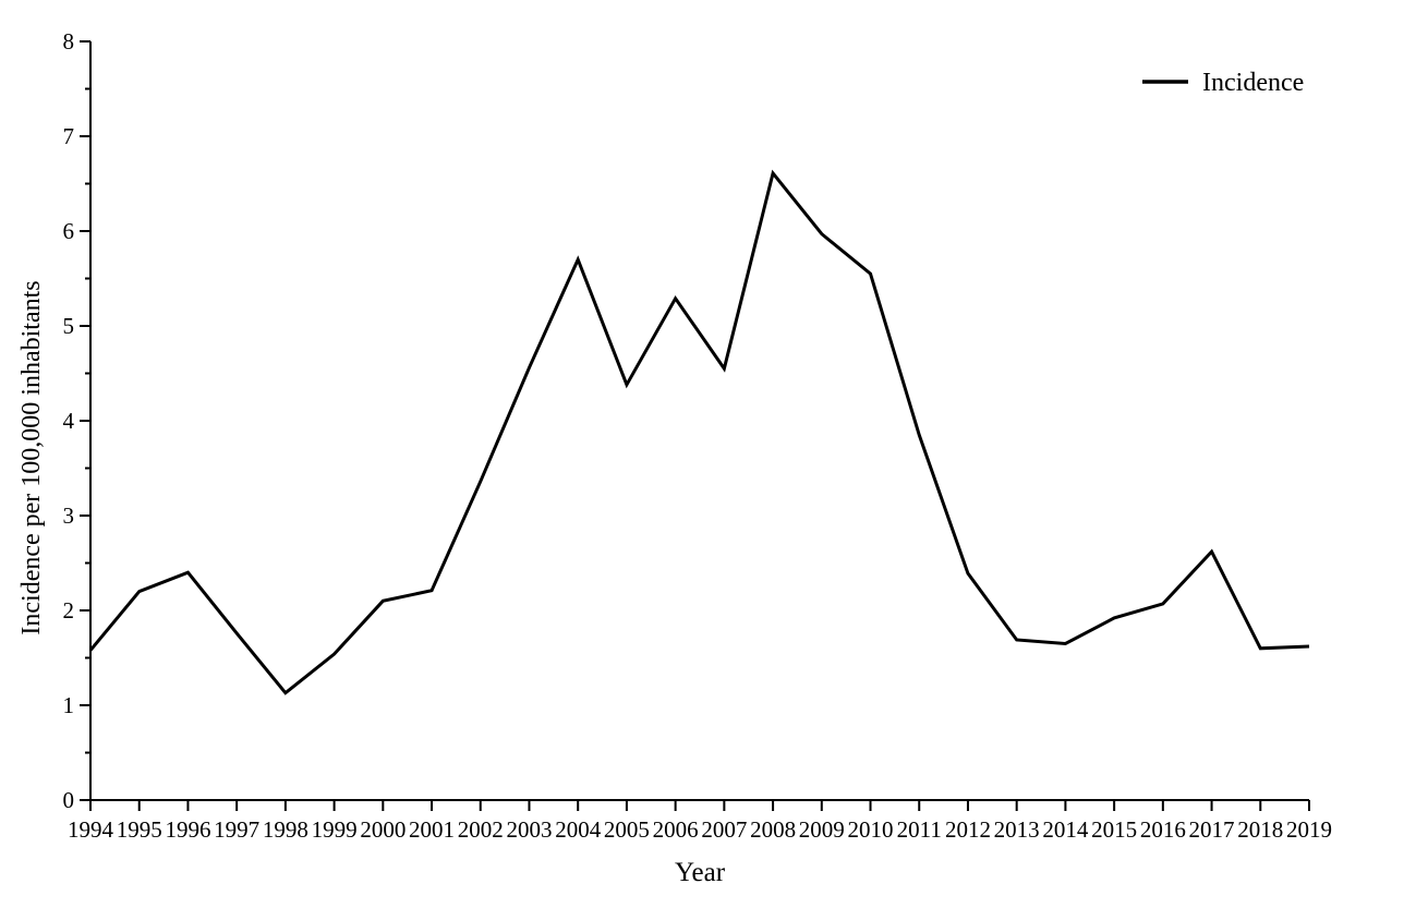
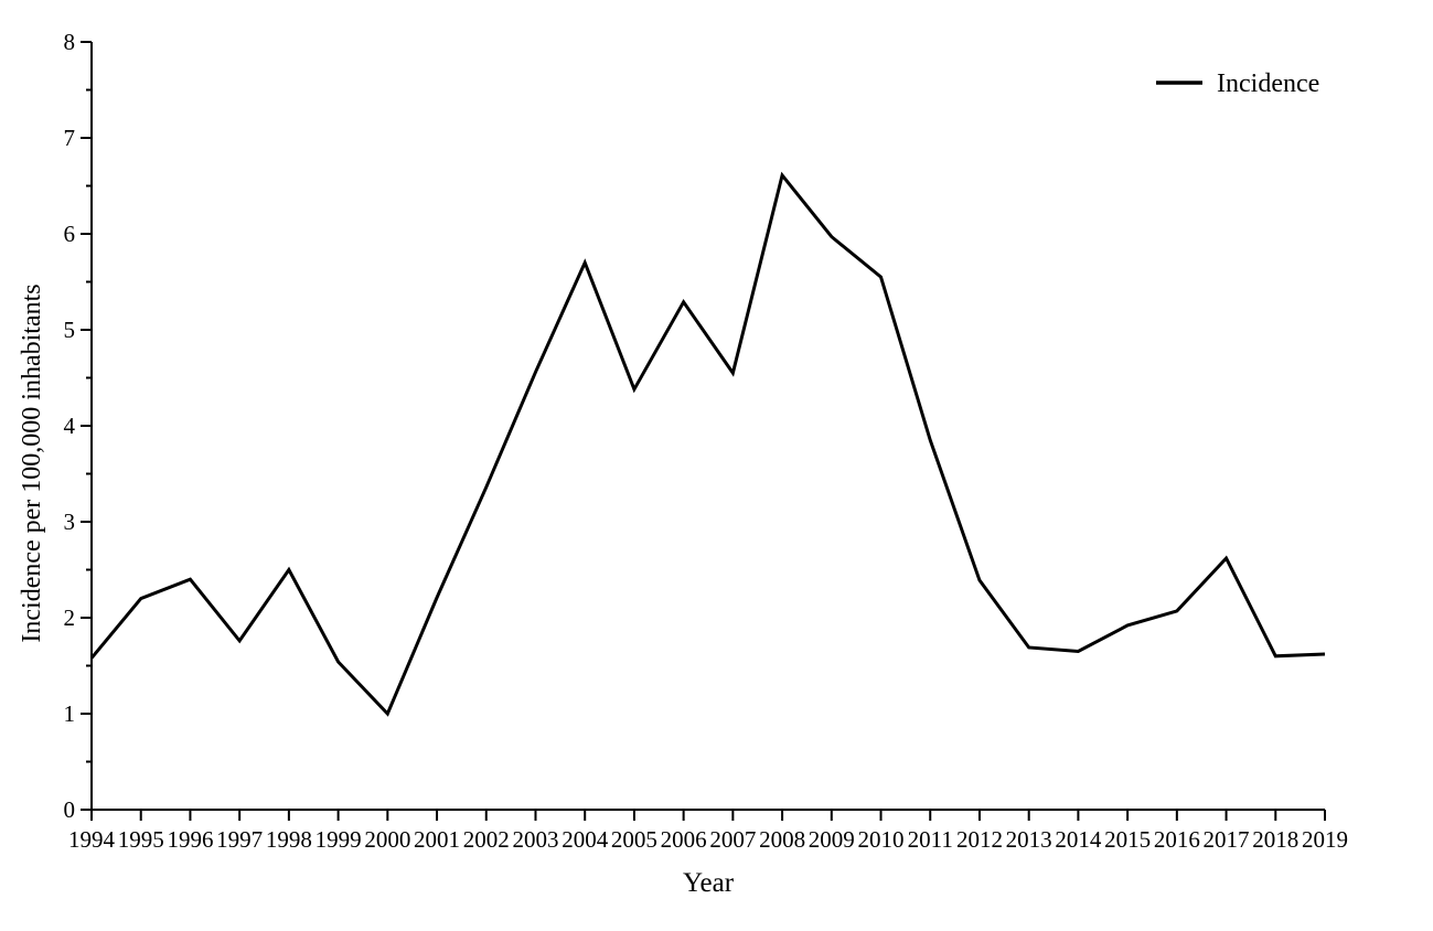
1998: 1.1 -> 2.5
2000: 2.1 -> 1.0
